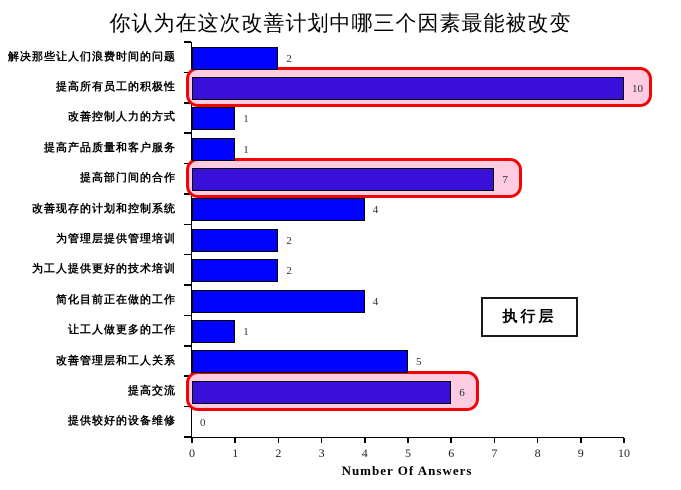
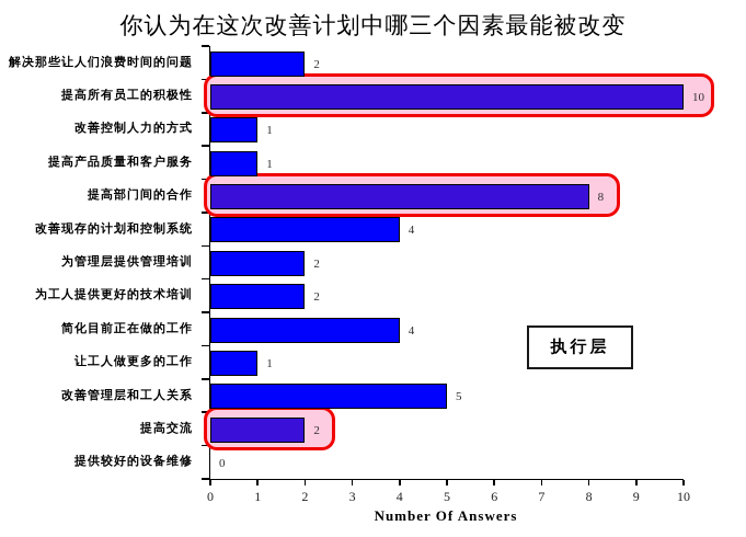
提高部门间的合作: 7 -> 8
提高交流: 6 -> 2
